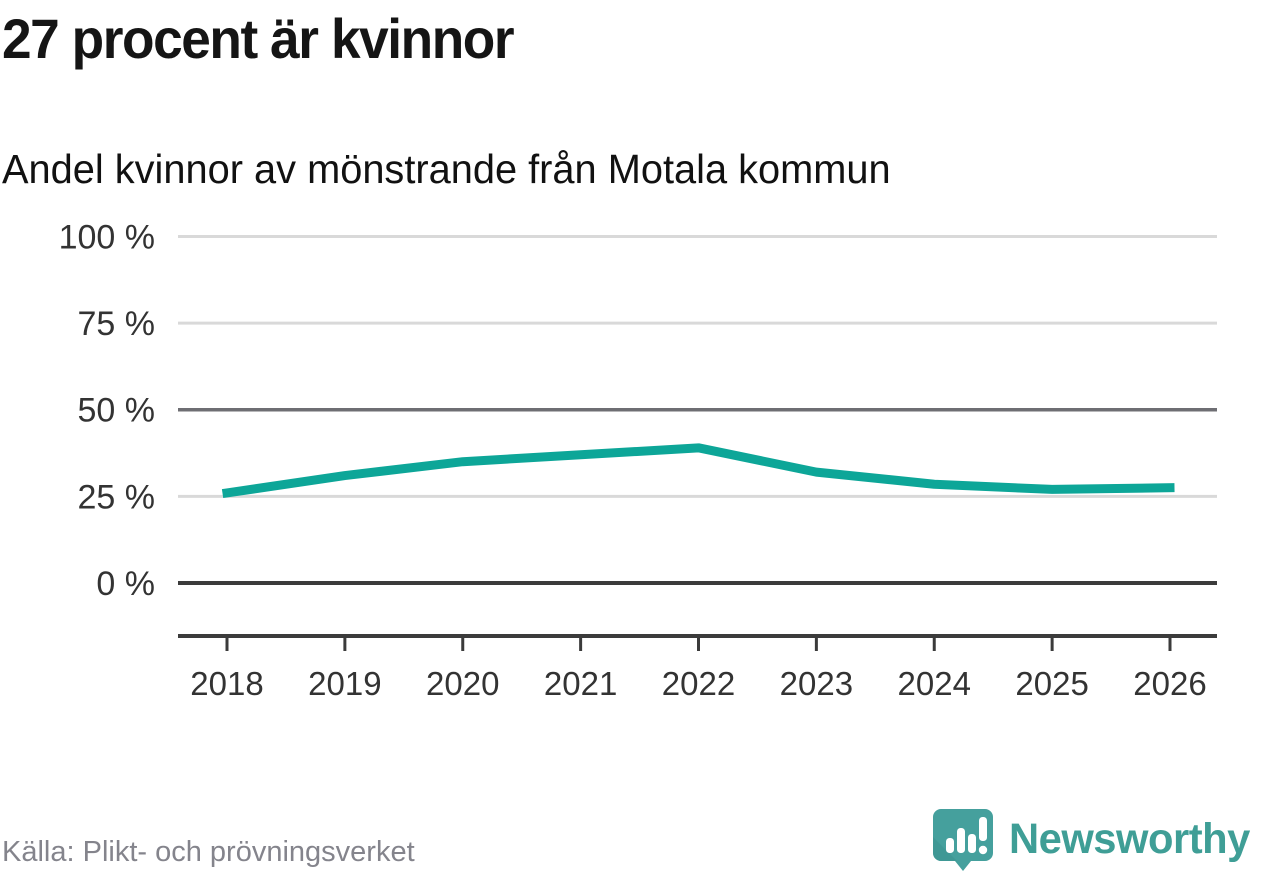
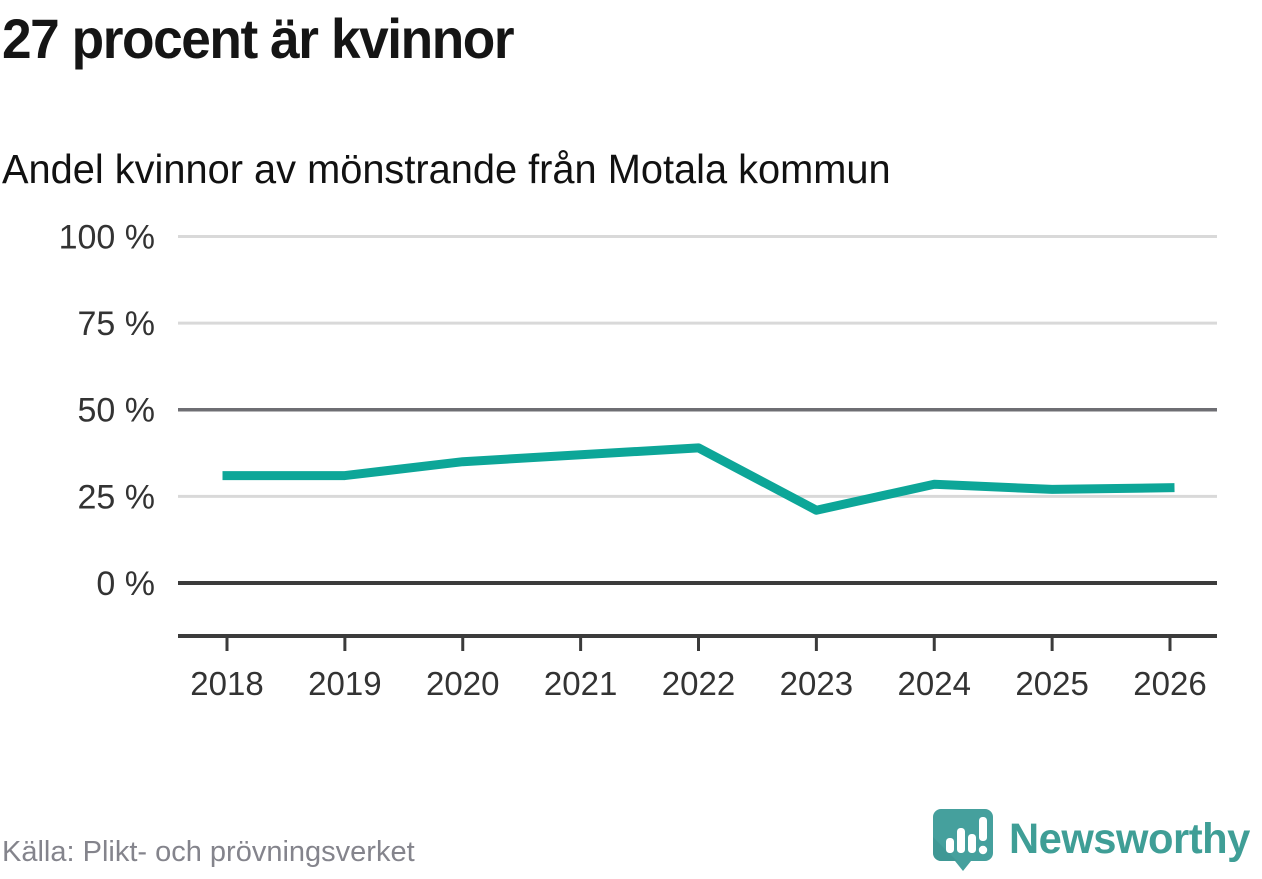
2018: 26% -> 31%
2023: 32% -> 21%
